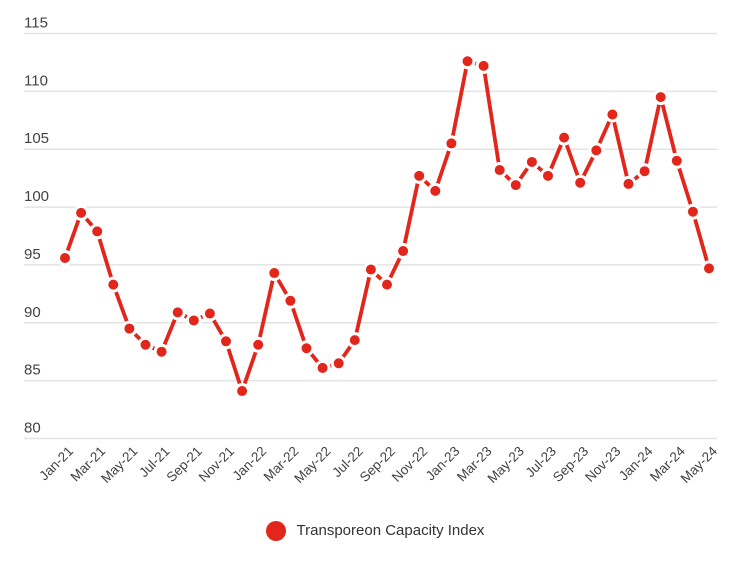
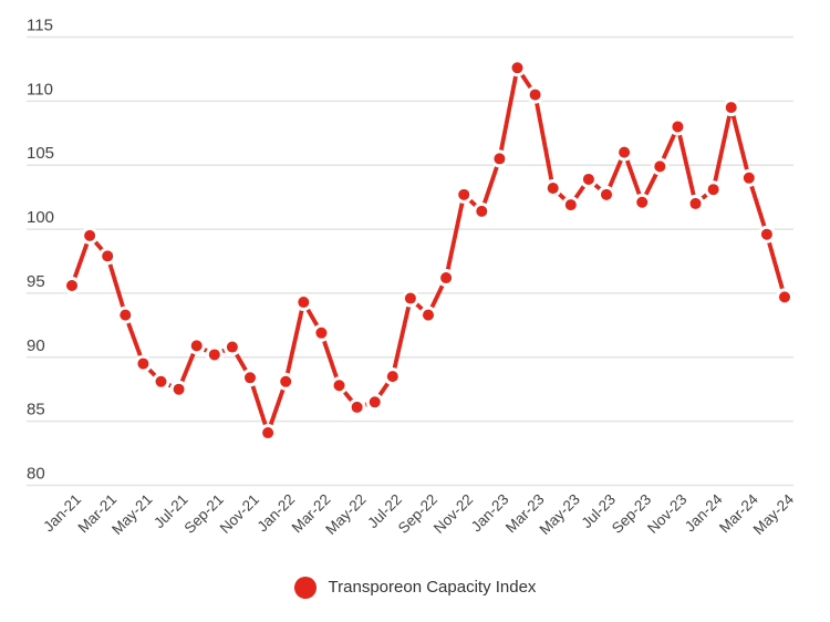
Mar-23: 112.2 -> 110.5
